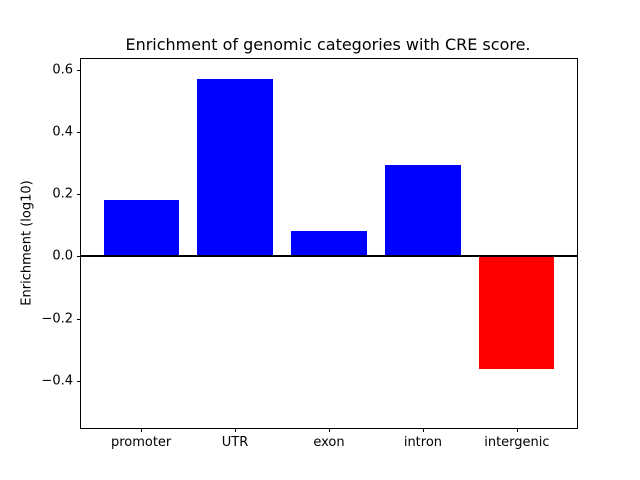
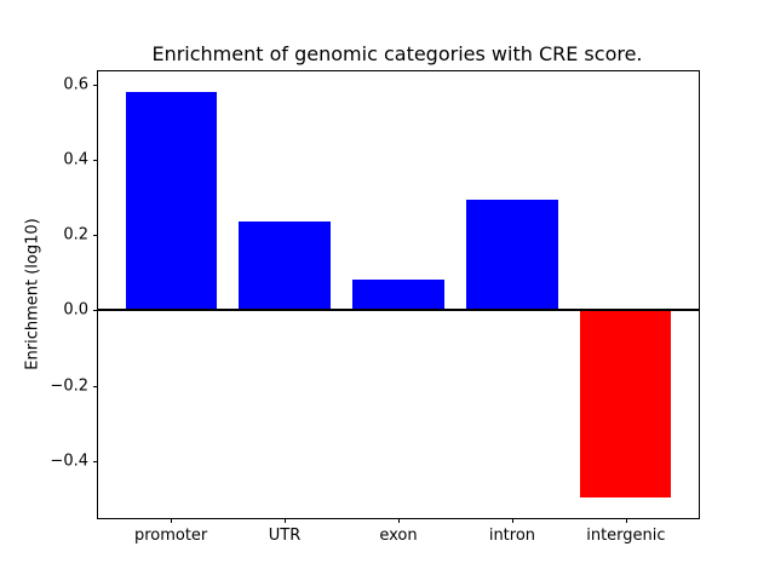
promoter: 0.18 -> 0.58
UTR: 0.57 -> 0.23
intergenic: -0.36 -> -0.50
